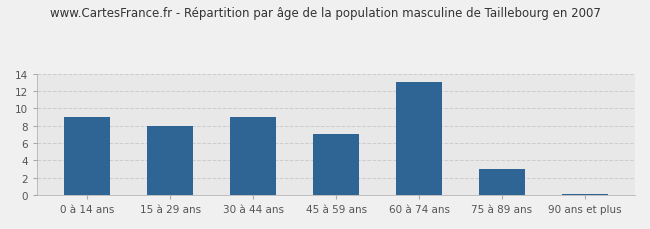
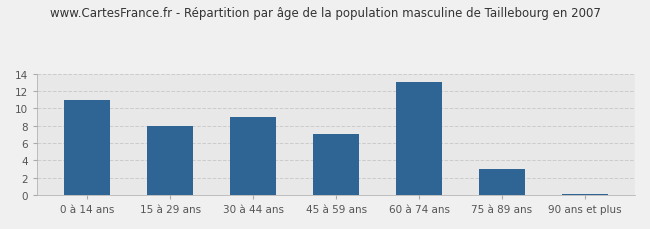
0 à 14 ans: 9.0 -> 11.0
